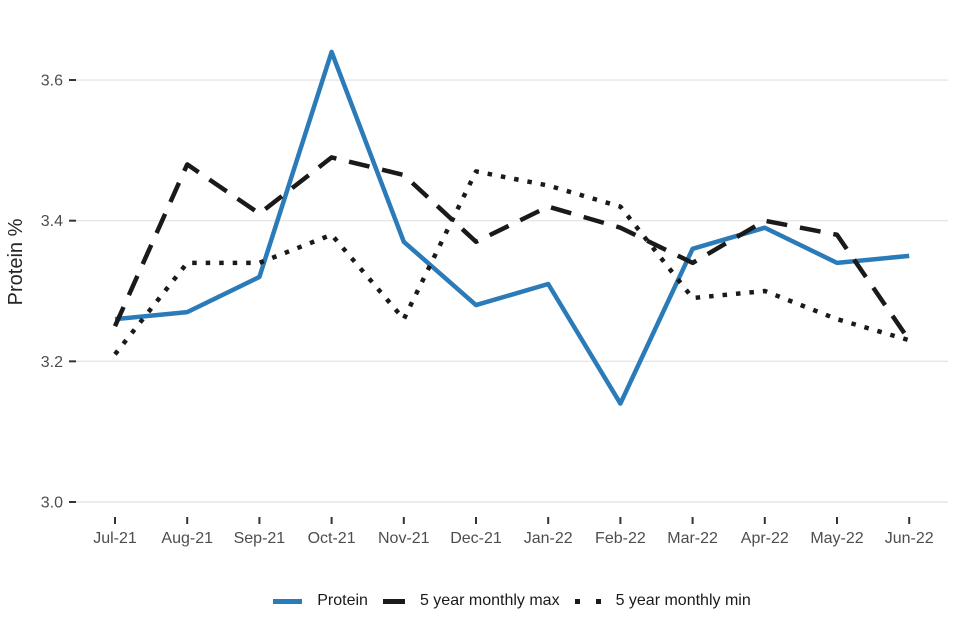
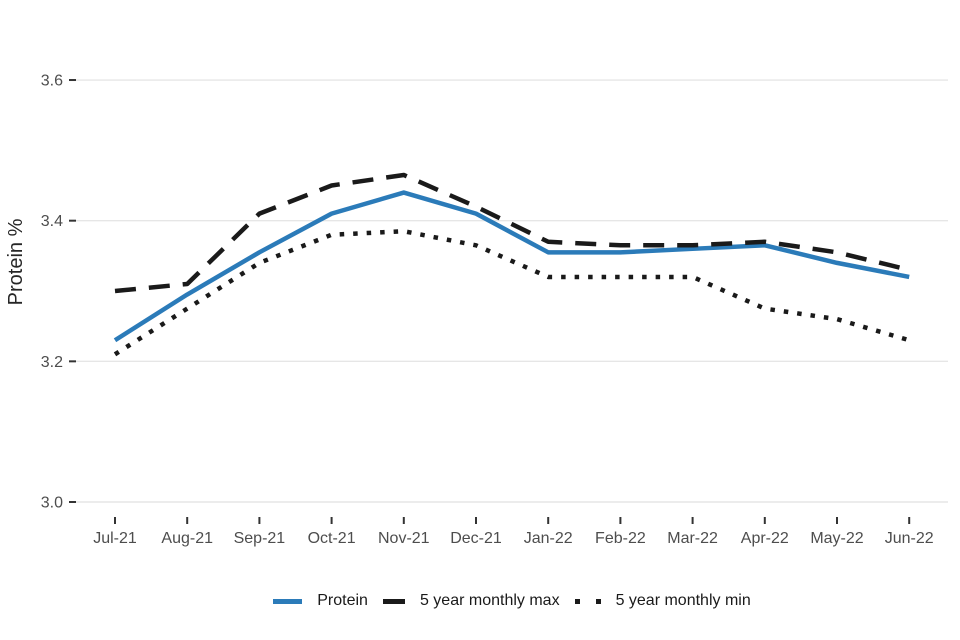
Protein/Jul-21: 3.26 -> 3.23
5 year monthly max/Jul-21: 3.25 -> 3.30
Protein/Aug-21: 3.27 -> 3.29
5 year monthly max/Aug-21: 3.48 -> 3.31
5 year monthly min/Aug-21: 3.34 -> 3.27
Protein/Sep-21: 3.32 -> 3.35
Protein/Oct-21: 3.64 -> 3.41
5 year monthly max/Oct-21: 3.49 -> 3.45
Protein/Nov-21: 3.37 -> 3.44
5 year monthly min/Nov-21: 3.26 -> 3.38
Protein/Dec-21: 3.28 -> 3.41
5 year monthly max/Dec-21: 3.37 -> 3.42
5 year monthly min/Dec-21: 3.47 -> 3.37
Protein/Jan-22: 3.31 -> 3.35
5 year monthly max/Jan-22: 3.42 -> 3.37
5 year monthly min/Jan-22: 3.45 -> 3.32
Protein/Feb-22: 3.14 -> 3.35
5 year monthly max/Feb-22: 3.39 -> 3.37
5 year monthly min/Feb-22: 3.42 -> 3.32
5 year monthly max/Mar-22: 3.34 -> 3.37
5 year monthly min/Mar-22: 3.29 -> 3.32
Protein/Apr-22: 3.39 -> 3.37
5 year monthly max/Apr-22: 3.40 -> 3.37
5 year monthly min/Apr-22: 3.30 -> 3.27
5 year monthly max/May-22: 3.38 -> 3.35
Protein/Jun-22: 3.35 -> 3.32
5 year monthly max/Jun-22: 3.23 -> 3.33
